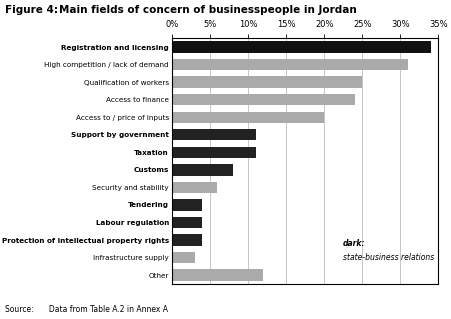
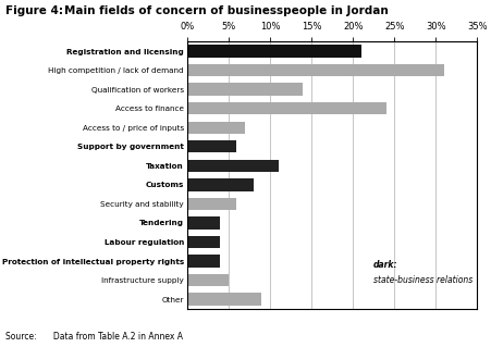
Registration and licensing: 34% -> 21%
Qualification of workers: 25% -> 14%
Access to / price of inputs: 20% -> 7%
Support by government: 11% -> 6%
Infrastructure supply: 3% -> 5%
Other: 12% -> 9%
